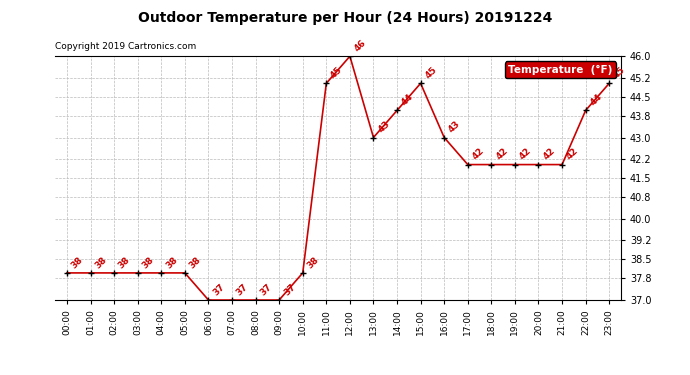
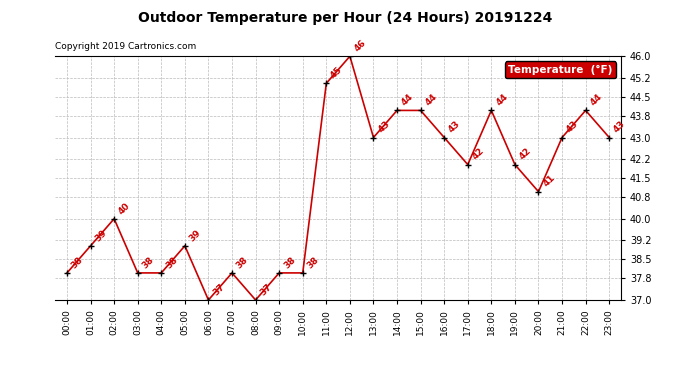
01:00: 38 -> 39
02:00: 38 -> 40
05:00: 38 -> 39
07:00: 37 -> 38
09:00: 37 -> 38
15:00: 45 -> 44
18:00: 42 -> 44
20:00: 42 -> 41
21:00: 42 -> 43
23:00: 45 -> 43
